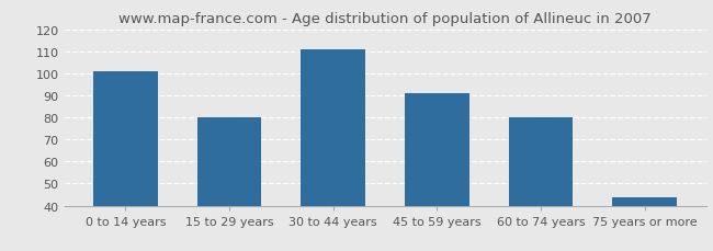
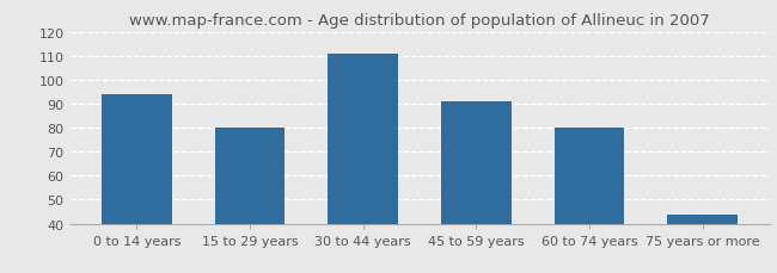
0 to 14 years: 101 -> 94
